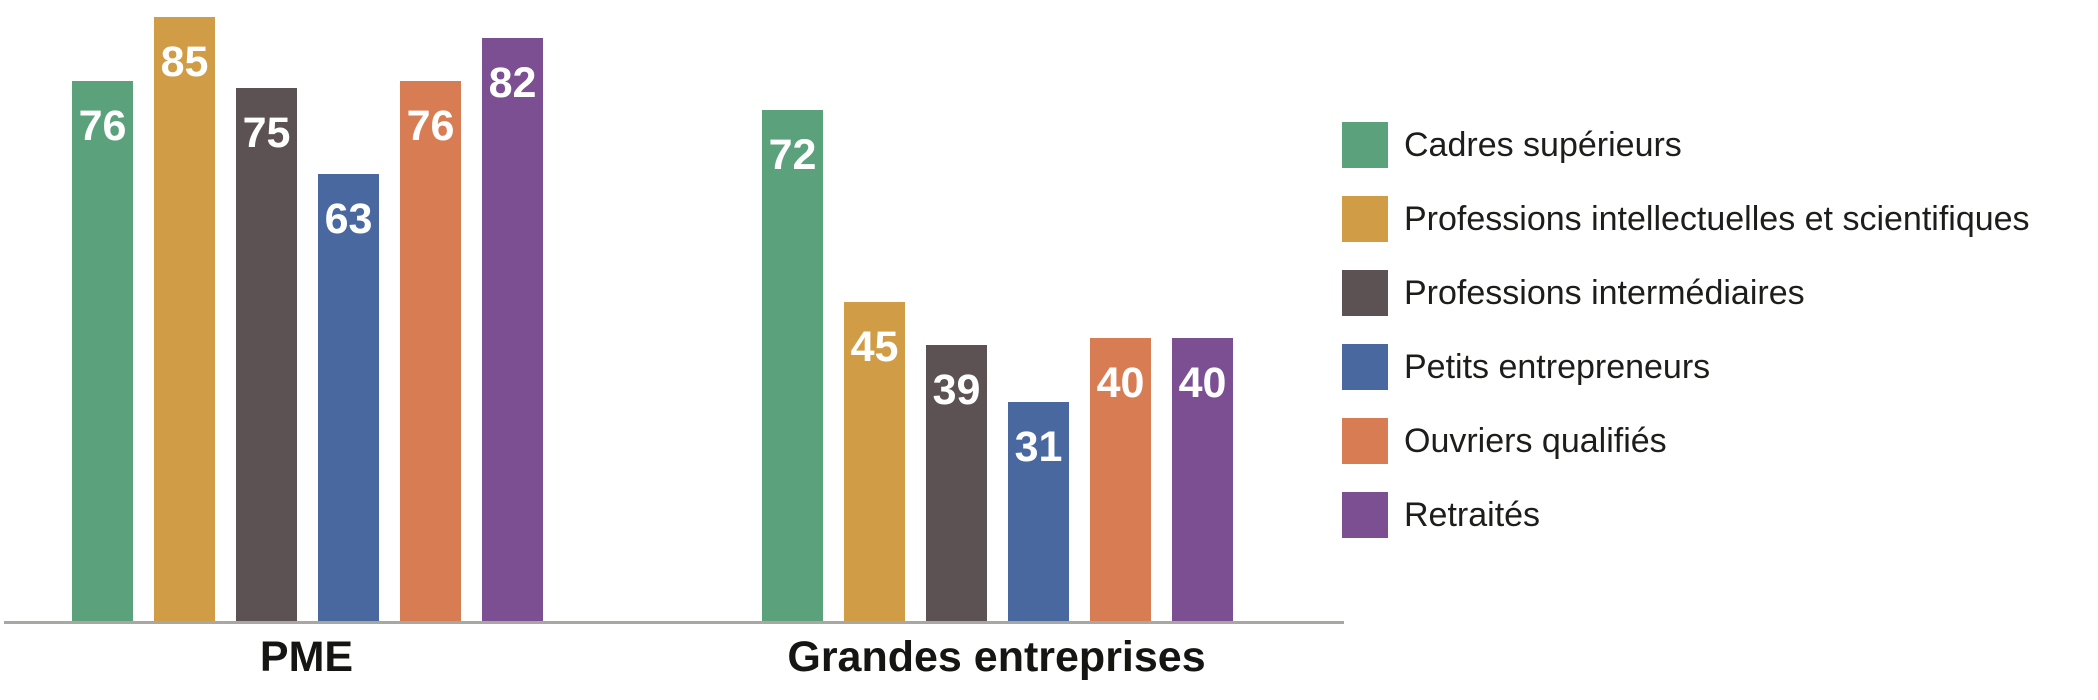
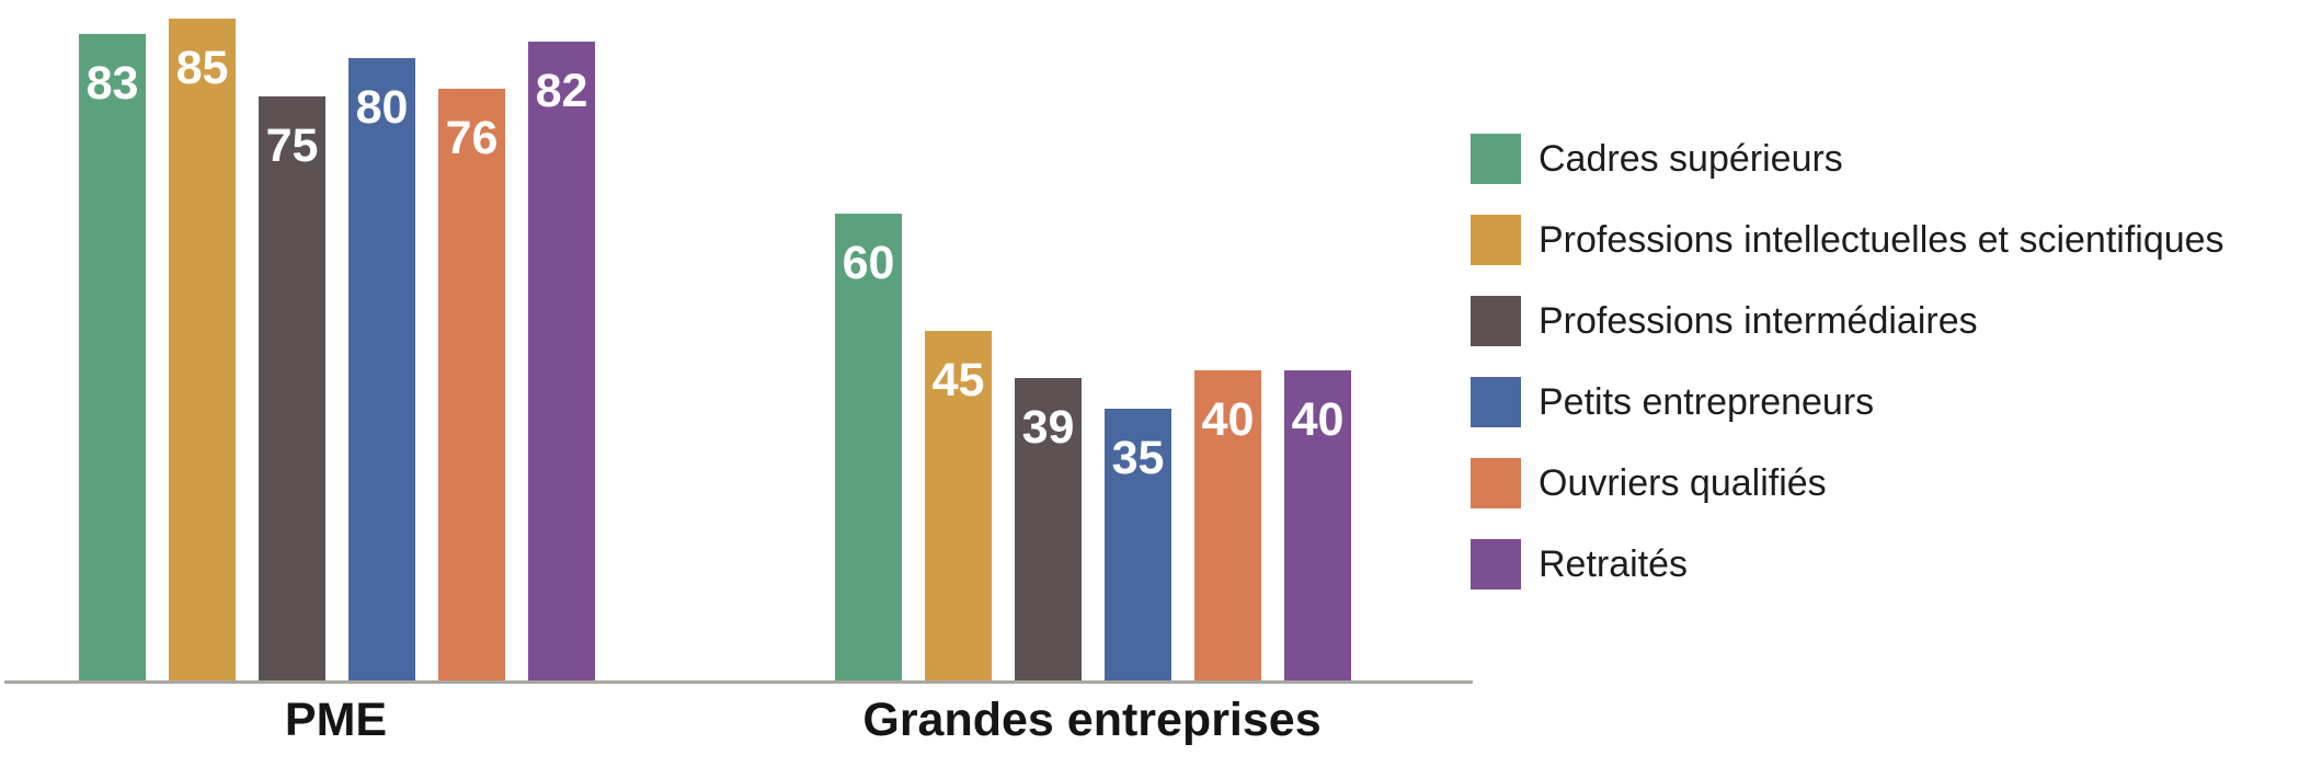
Cadres supérieurs/PME: 76 -> 83
Petits entrepreneurs/PME: 63 -> 80
Cadres supérieurs/Grandes entreprises: 72 -> 60
Petits entrepreneurs/Grandes entreprises: 31 -> 35
